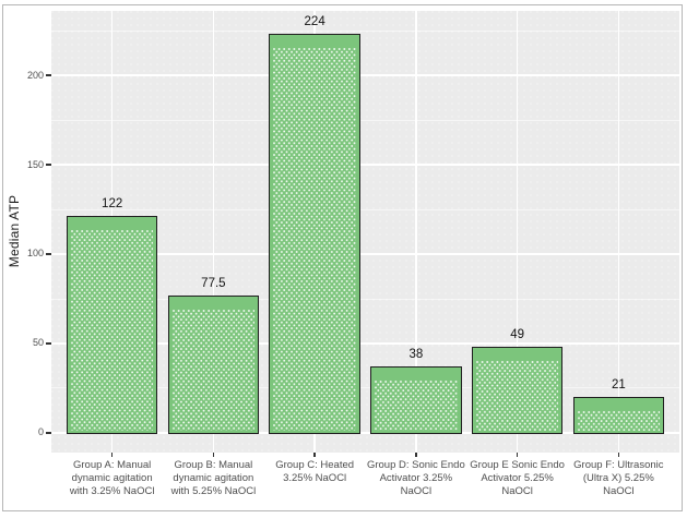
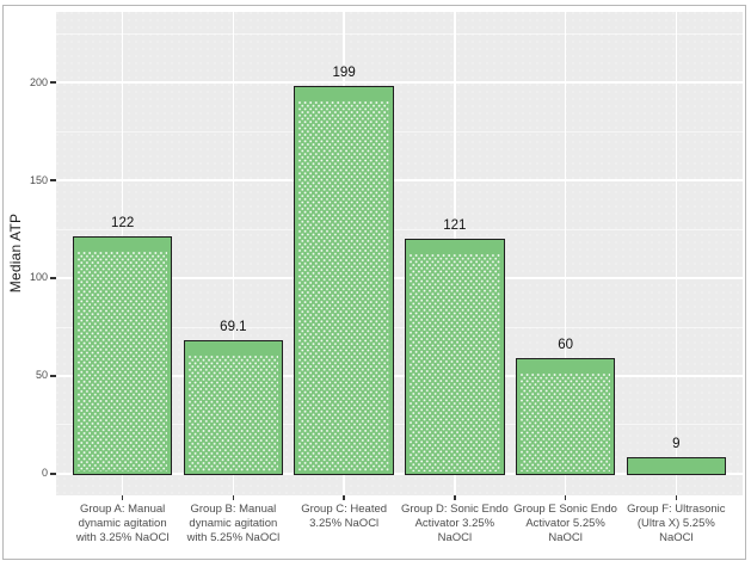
Group B: Manual dynamic agitation with 5.25% NaOCl: 77.5 -> 69.1
Group C: Heated 3.25% NaOCl: 224 -> 199
Group D: Sonic Endo Activator 3.25% NaOCl: 38 -> 121
Group E Sonic Endo Activator 5.25% NaOCl: 49 -> 60
Group F: Ultrasonic (Ultra X) 5.25% NaOCl: 21 -> 9
